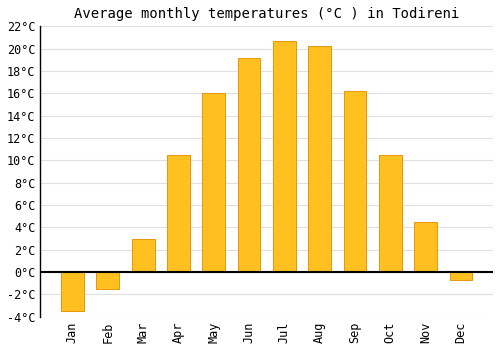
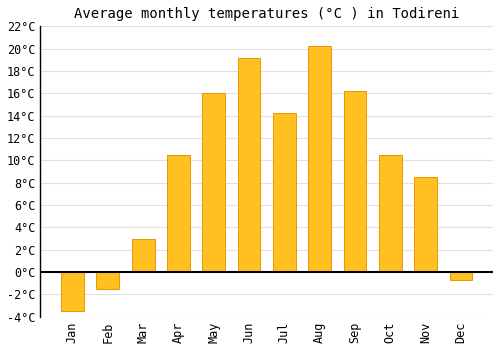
Jul: 20.7°C -> 14.2°C
Nov: 4.5°C -> 8.5°C
